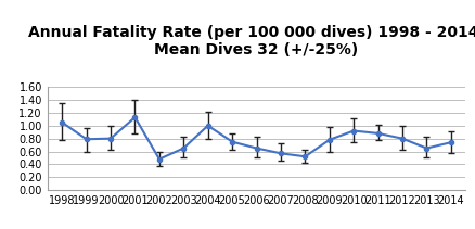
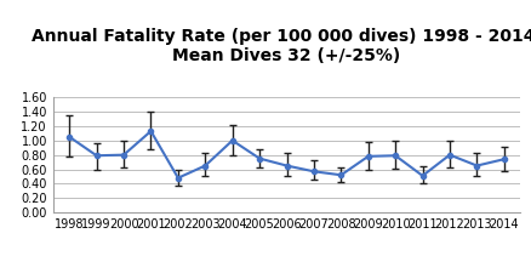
2010: 0.92 -> 0.79
2011: 0.88 -> 0.51
